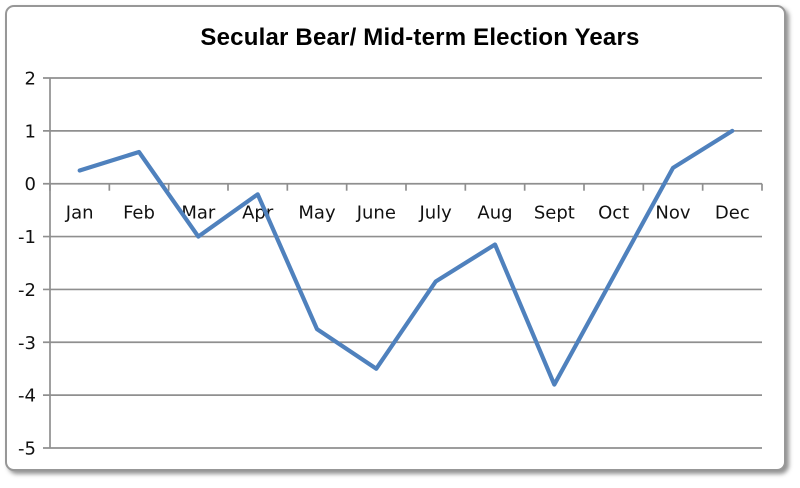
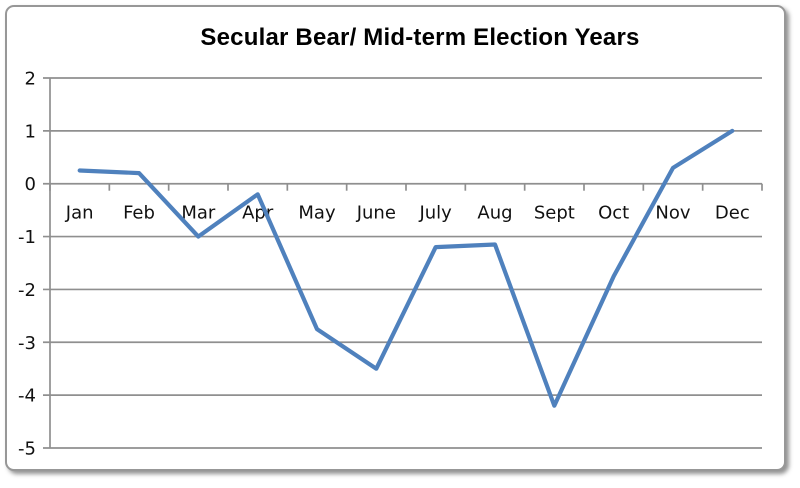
Feb: 0.6 -> 0.2
July: -1.9 -> -1.2
Sept: -3.8 -> -4.2
